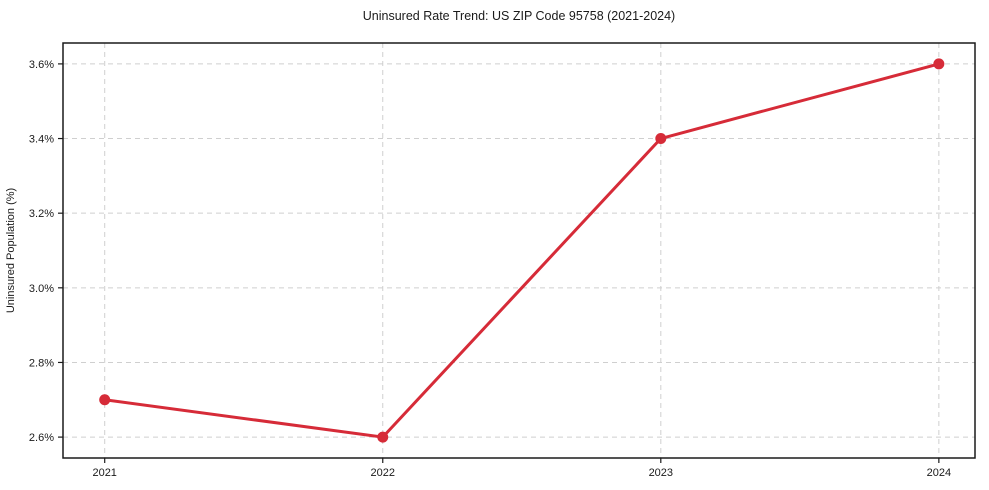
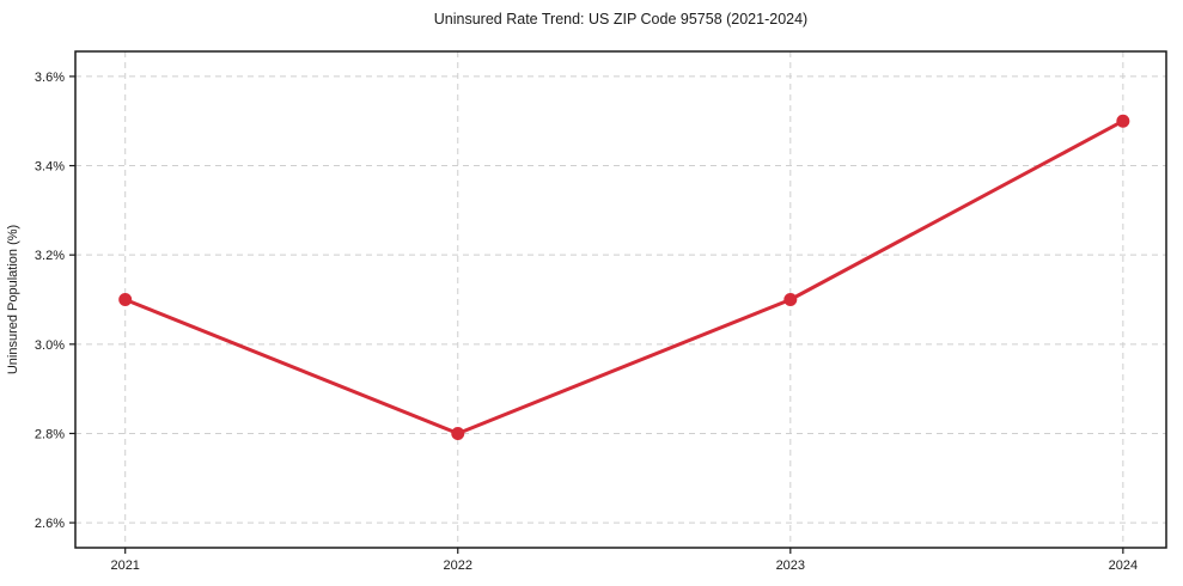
2021: 2.7% -> 3.1%
2022: 2.6% -> 2.8%
2023: 3.4% -> 3.1%
2024: 3.6% -> 3.5%
